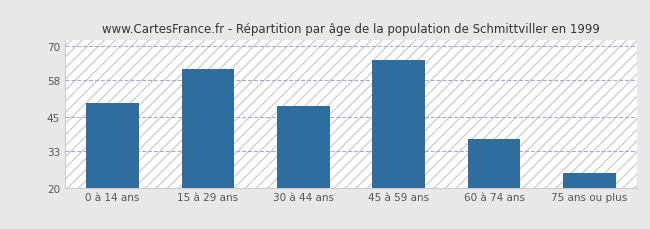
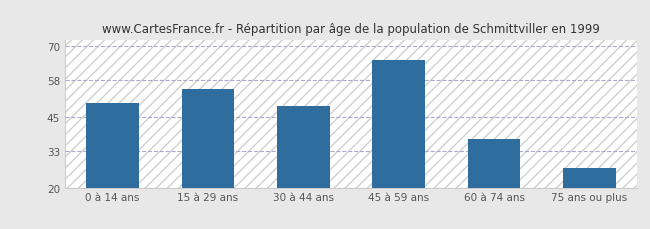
15 à 29 ans: 62 -> 55
75 ans ou plus: 25 -> 27
